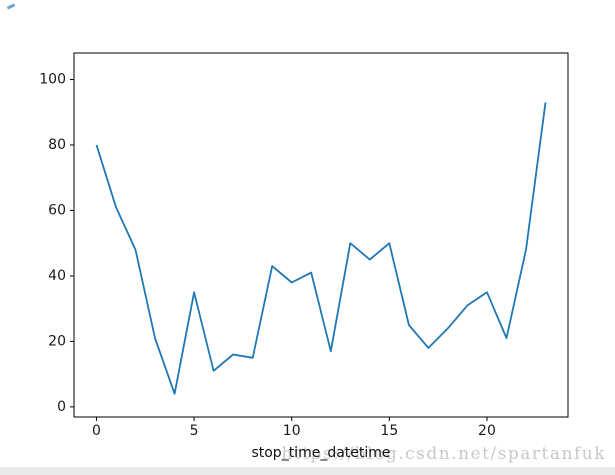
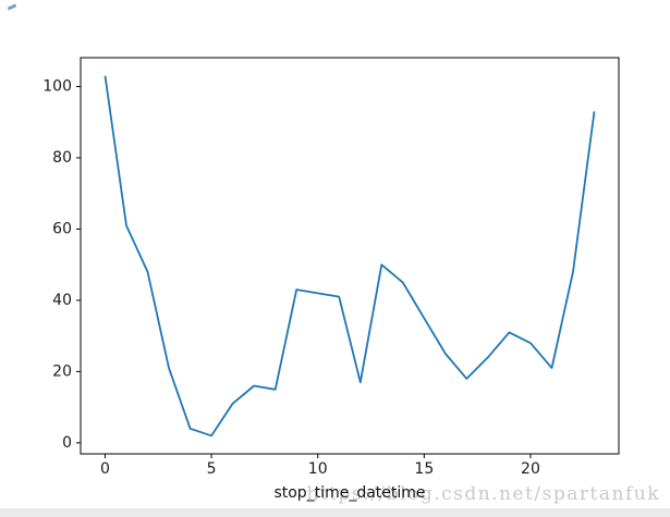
0: 80 -> 103
5: 35 -> 2
10: 38 -> 42
15: 50 -> 35
20: 35 -> 28
